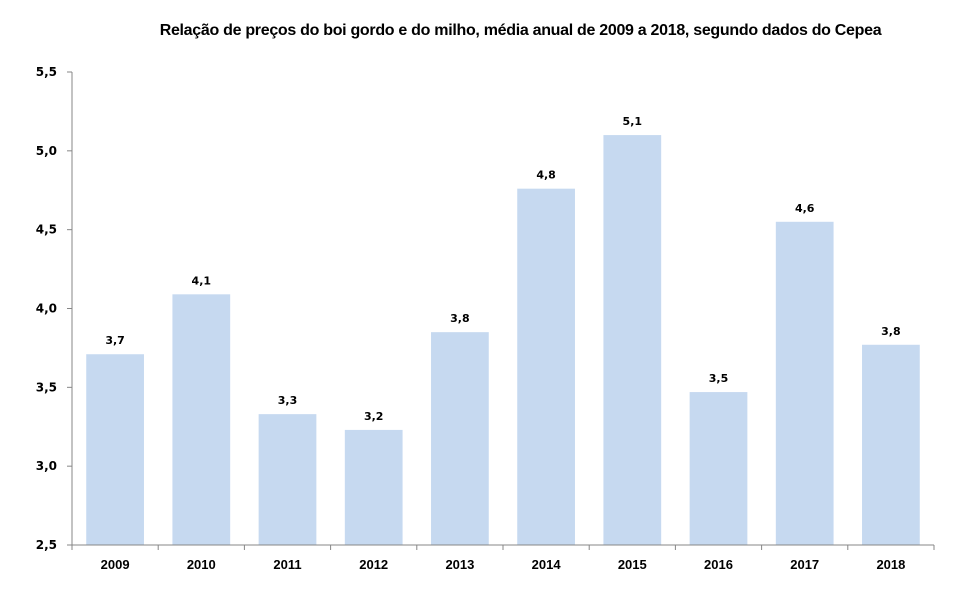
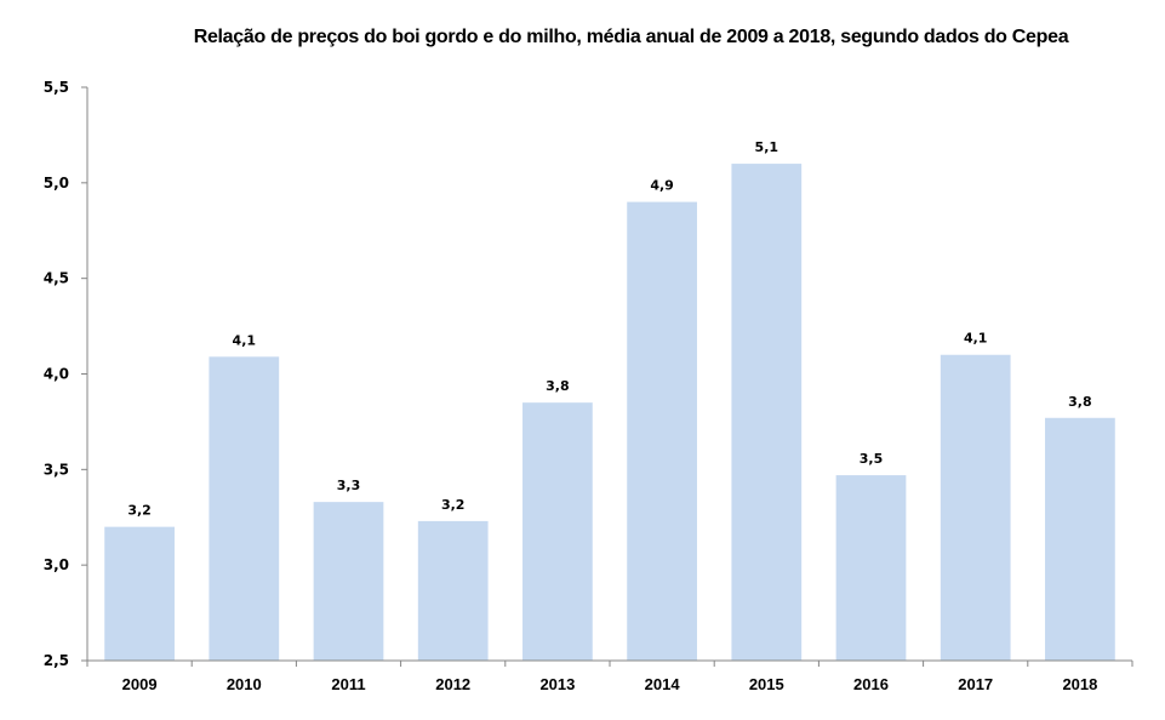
2009: 3,7 -> 3,2
2014: 4,8 -> 4,9
2017: 4,6 -> 4,1
